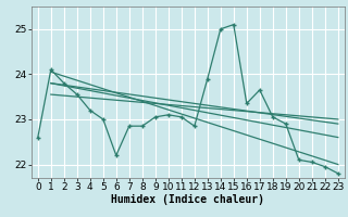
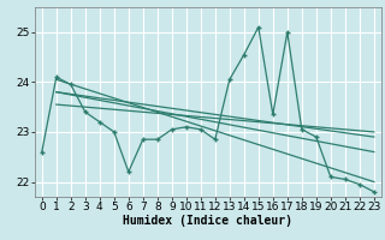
2: 23.80 -> 23.95
3: 23.55 -> 23.40
13: 23.90 -> 24.05
14: 25.00 -> 24.55
17: 23.65 -> 25.00
